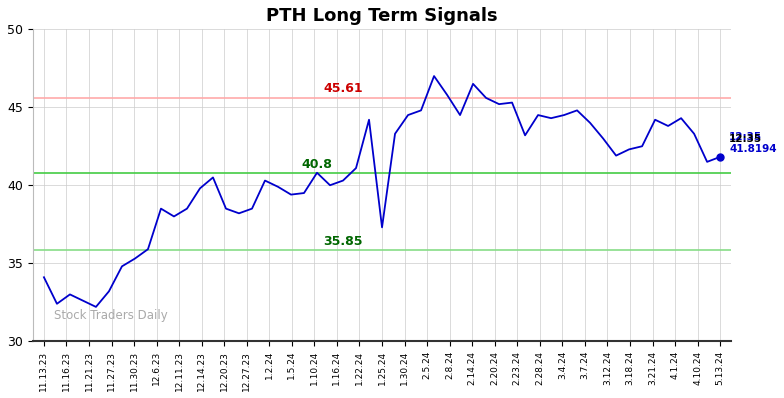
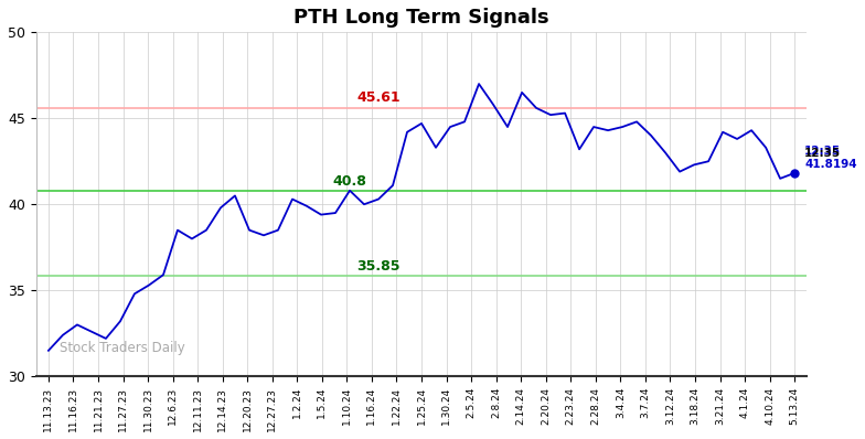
11.13.23: 34.1 -> 31.5
1.25.24: 37.3 -> 44.7
